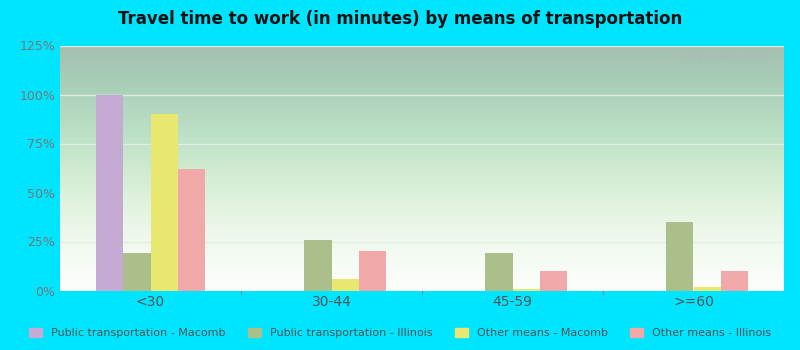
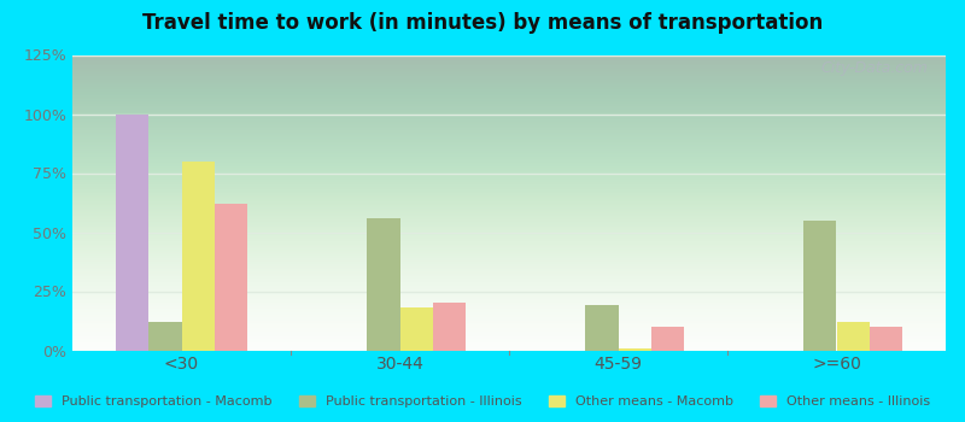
Public transportation - Illinois/<30: 19% -> 12%
Other means - Macomb/<30: 90% -> 80%
Public transportation - Illinois/30-44: 26% -> 56%
Other means - Macomb/30-44: 6% -> 18%
Public transportation - Illinois/>=60: 35% -> 55%
Other means - Macomb/>=60: 2% -> 12%
